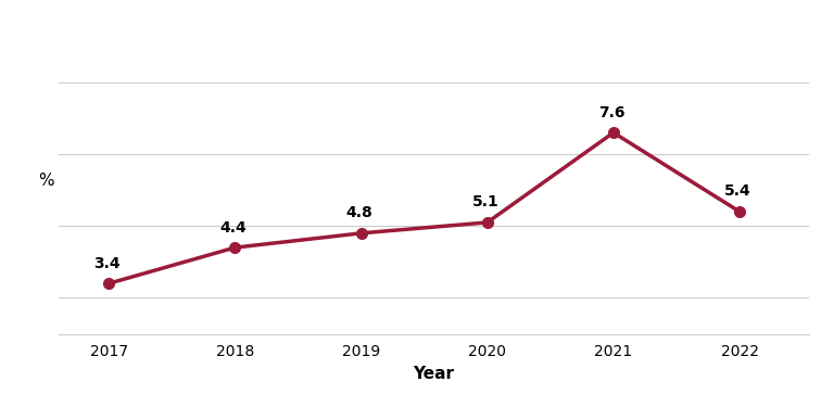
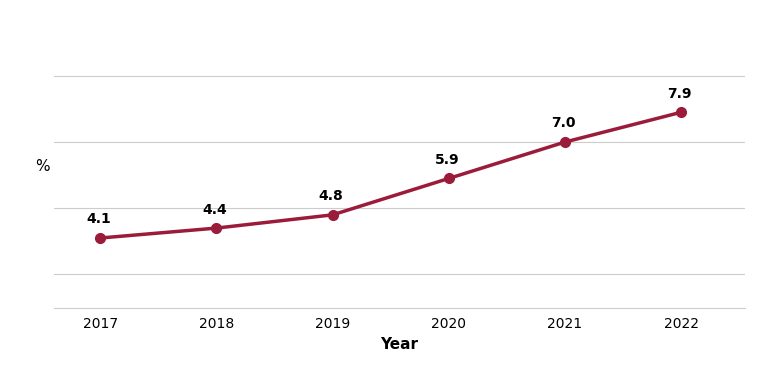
2017: 3.4 -> 4.1
2020: 5.1 -> 5.9
2021: 7.6 -> 7.0
2022: 5.4 -> 7.9
